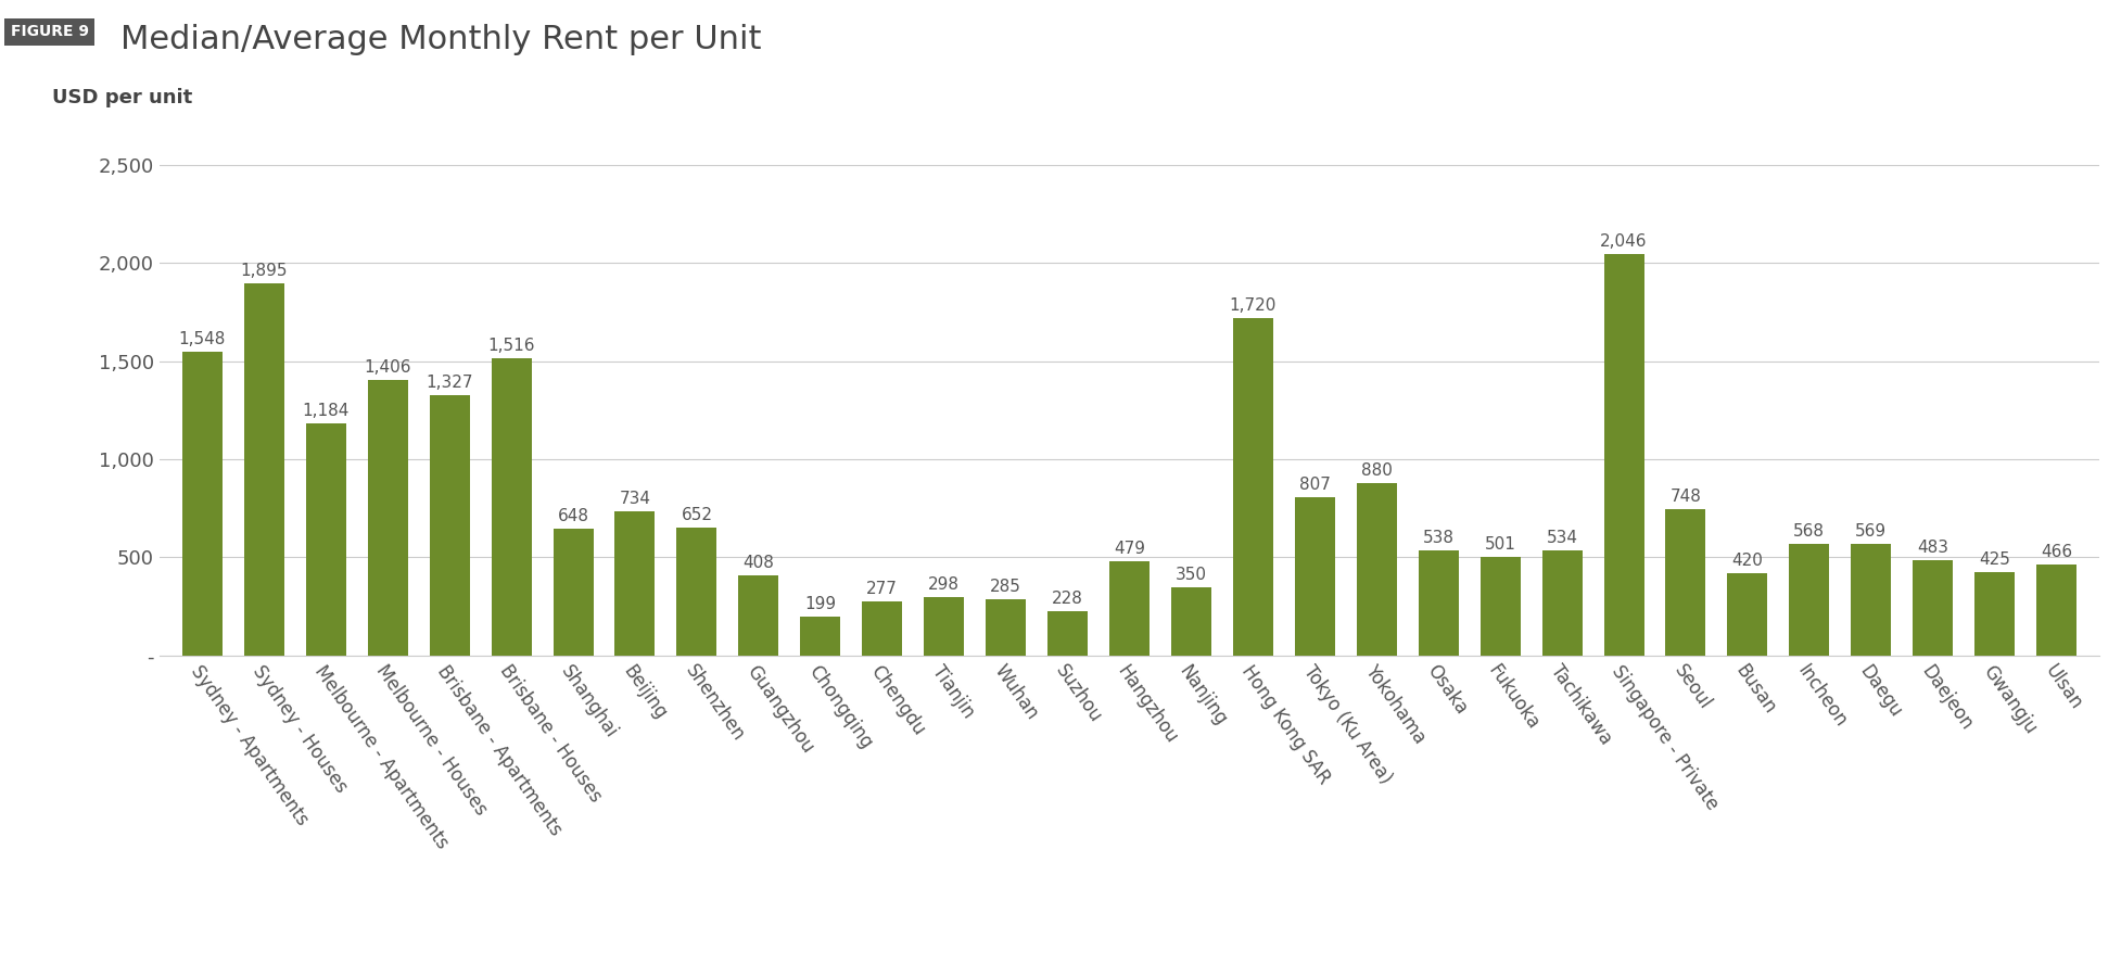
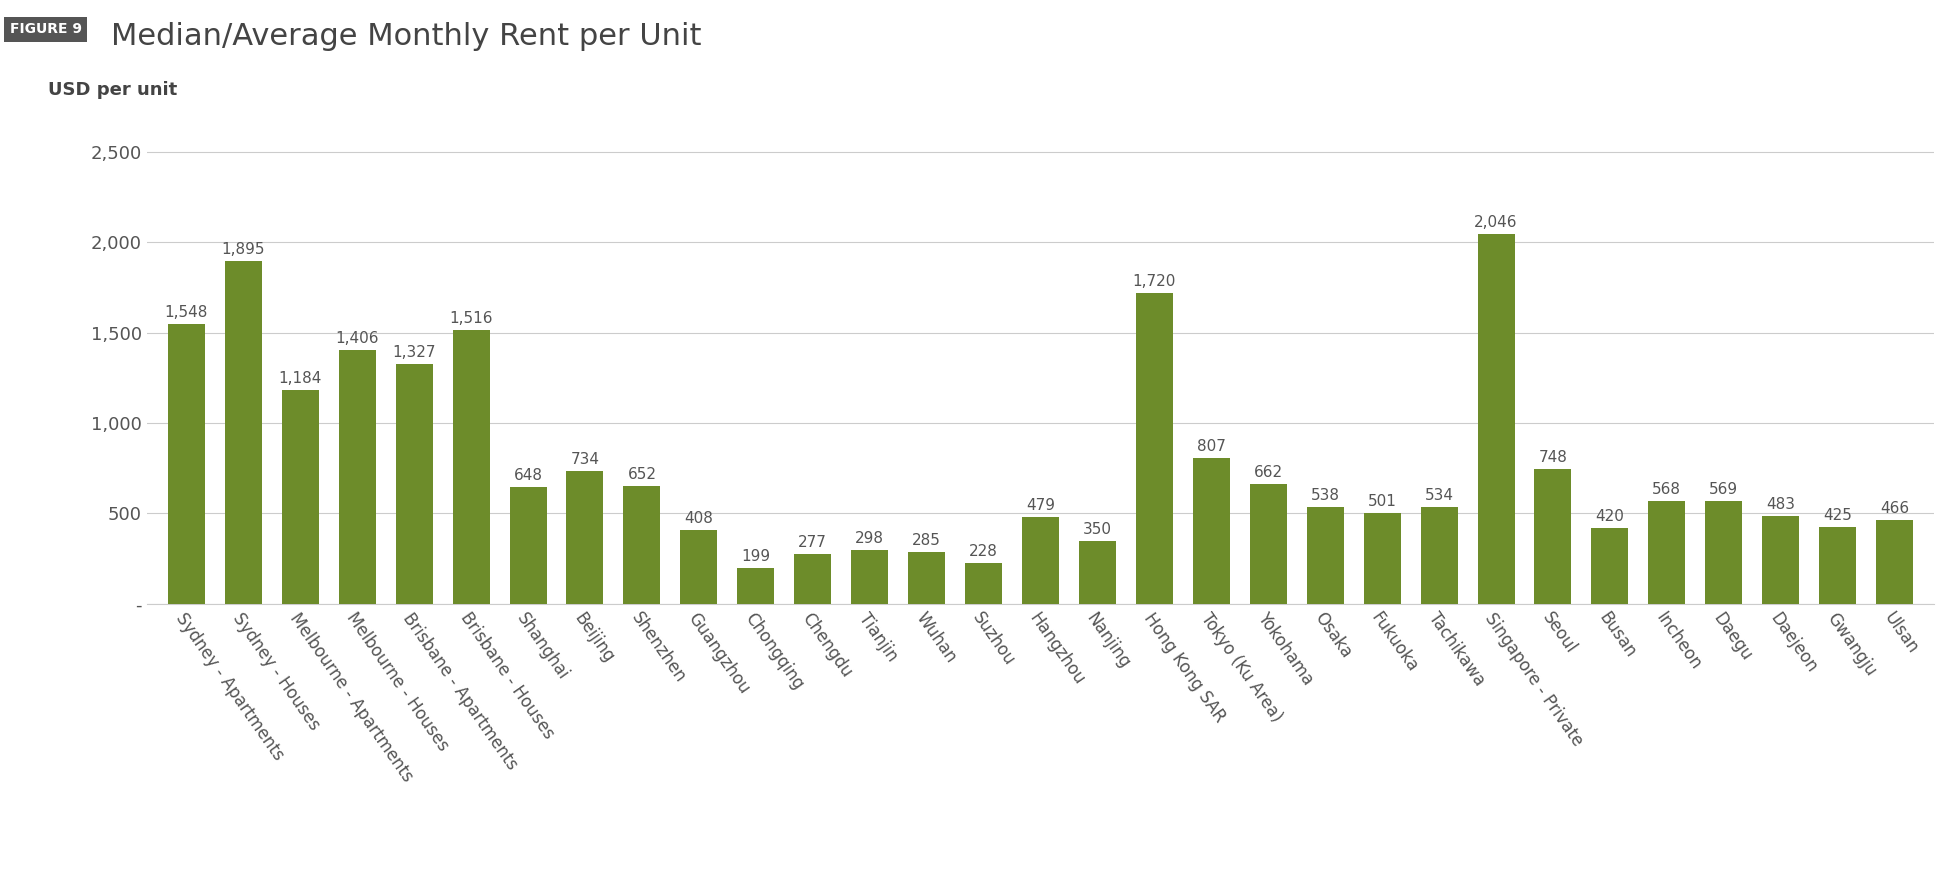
Yokohama: 880 -> 662
